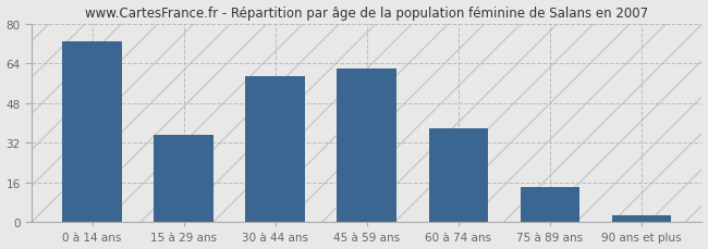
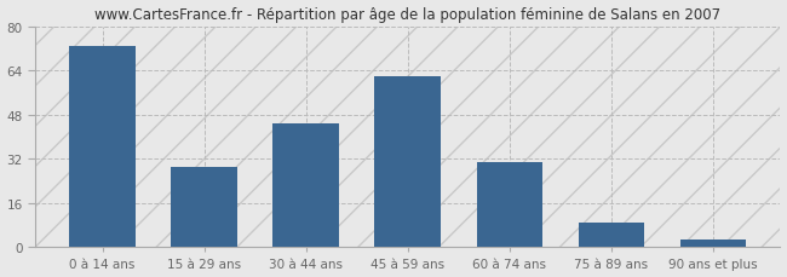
15 à 29 ans: 35 -> 29
30 à 44 ans: 59 -> 45
60 à 74 ans: 38 -> 31
75 à 89 ans: 14 -> 9
